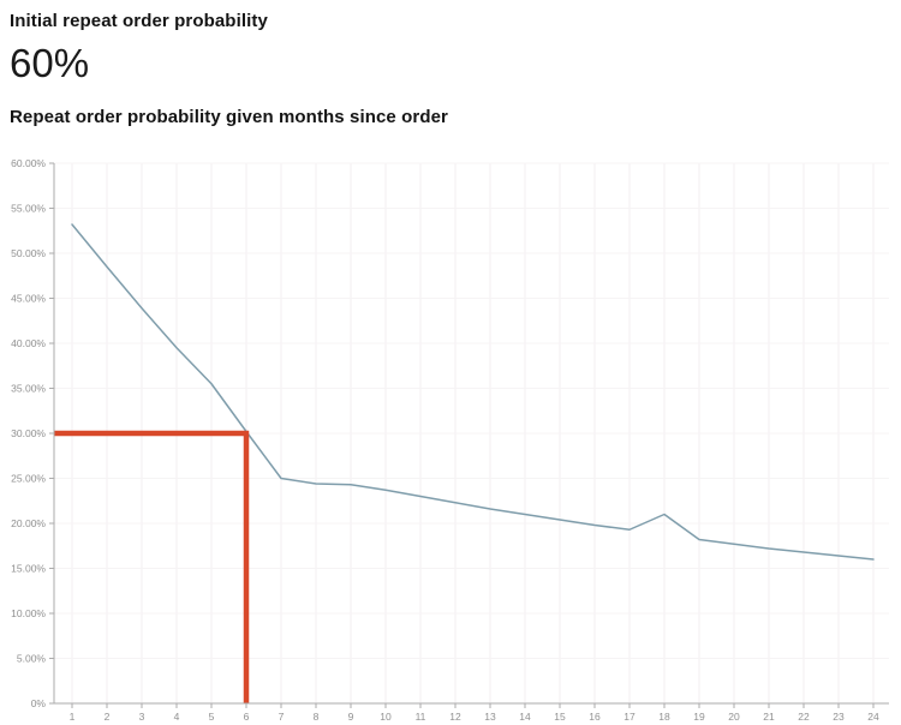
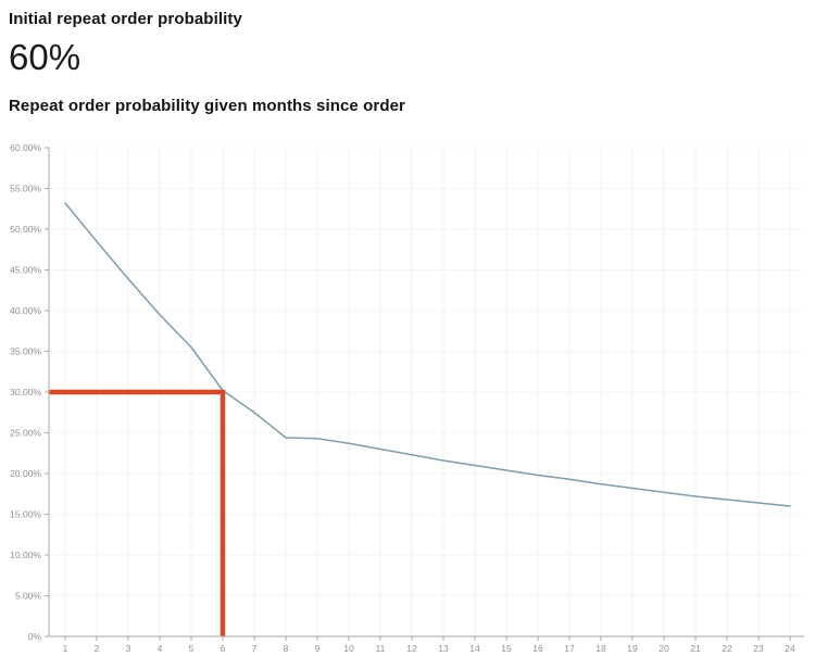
7: 25% -> 28%
18: 21% -> 19%
